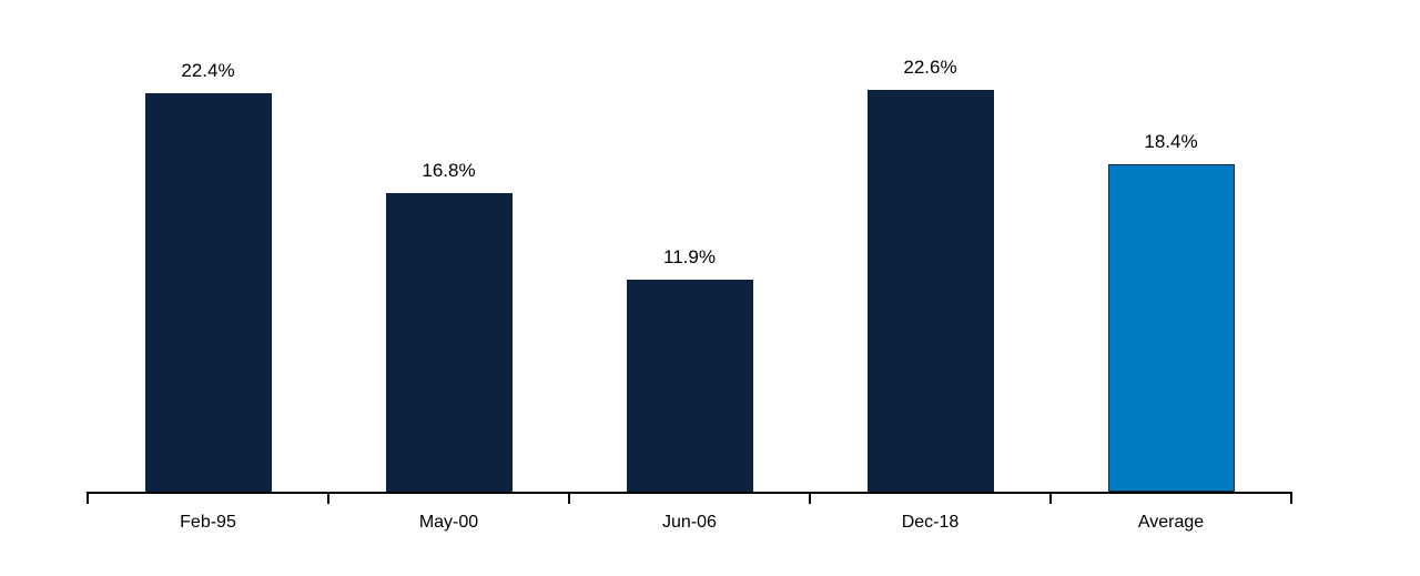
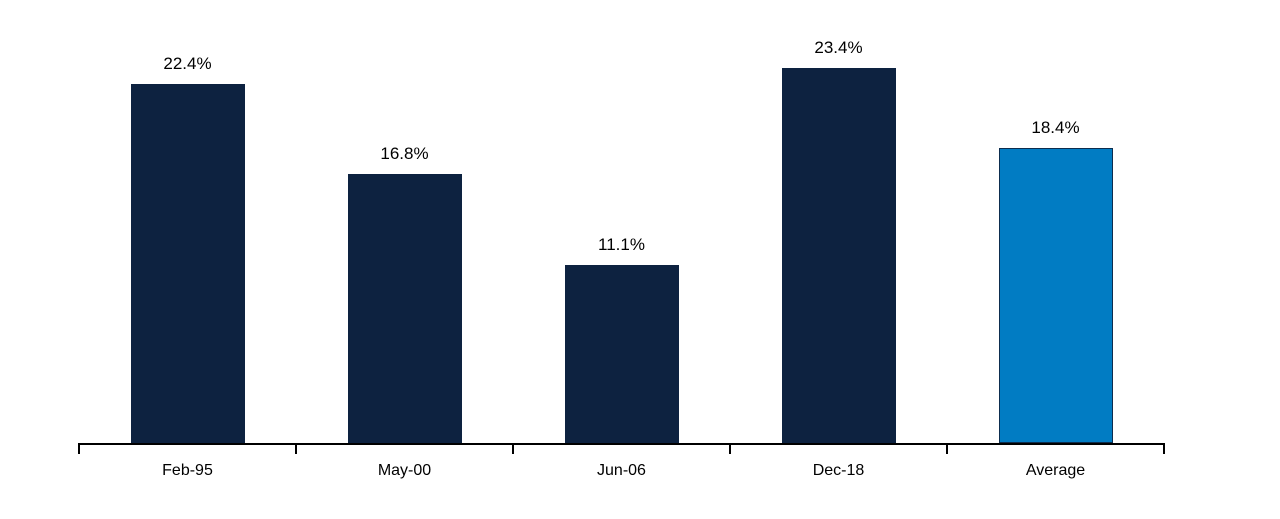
Jun-06: 11.9% -> 11.1%
Dec-18: 22.6% -> 23.4%
